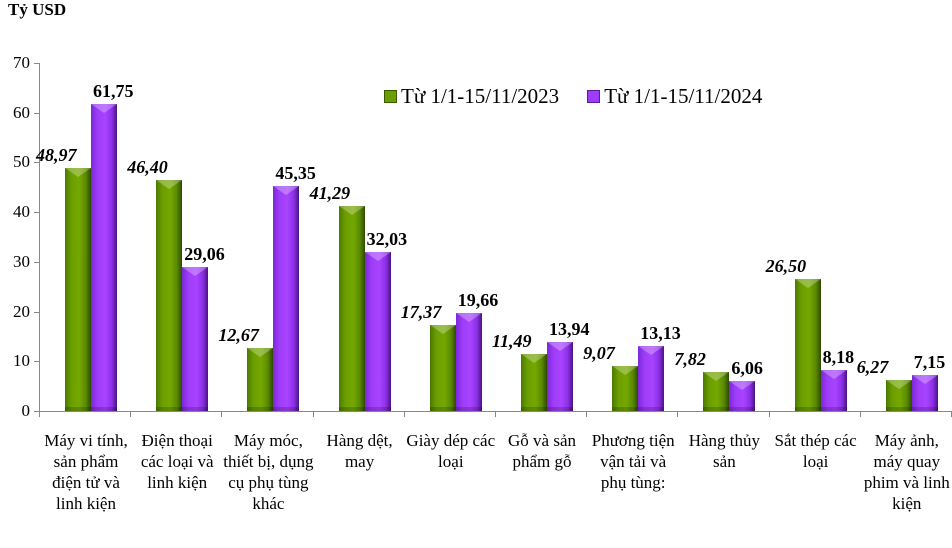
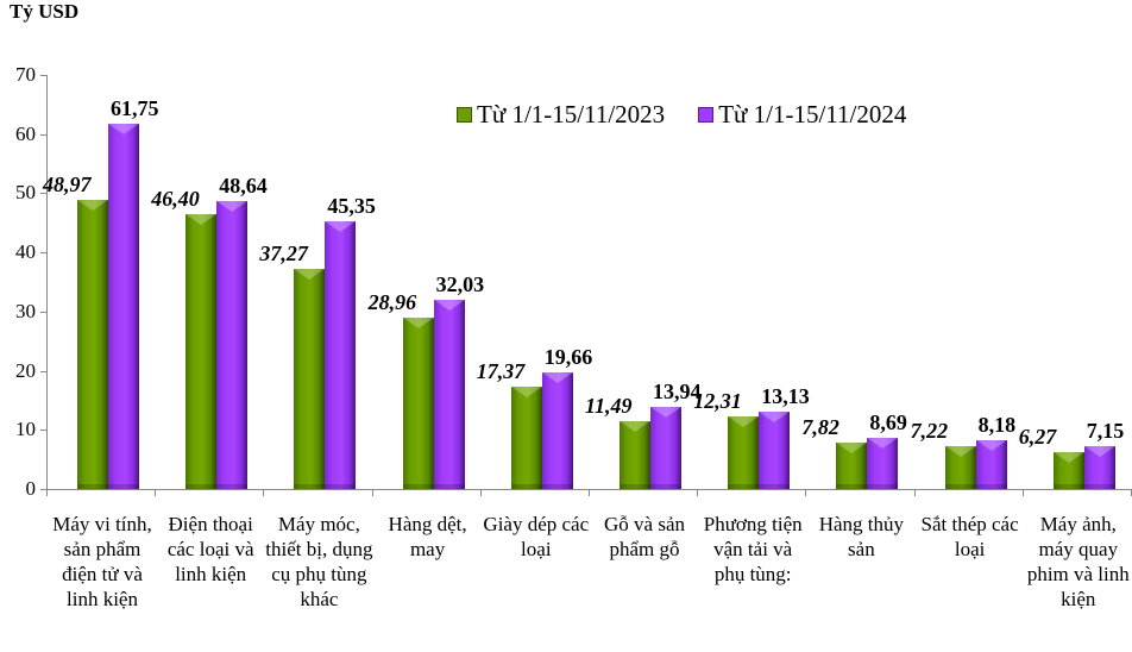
Từ 1/1-15/11/2024/Điện thoại các loại và linh kiện: 29,06 -> 48,64
Từ 1/1-15/11/2023/Máy móc, thiết bị, dụng cụ phụ tùng khác: 12,67 -> 37,27
Từ 1/1-15/11/2023/Hàng dệt, may: 41,29 -> 28,96
Từ 1/1-15/11/2023/Phương tiện vận tải và phụ tùng:: 9,07 -> 12,31
Từ 1/1-15/11/2024/Hàng thủy sản: 6,06 -> 8,69
Từ 1/1-15/11/2023/Sắt thép các loại: 26,50 -> 7,22
